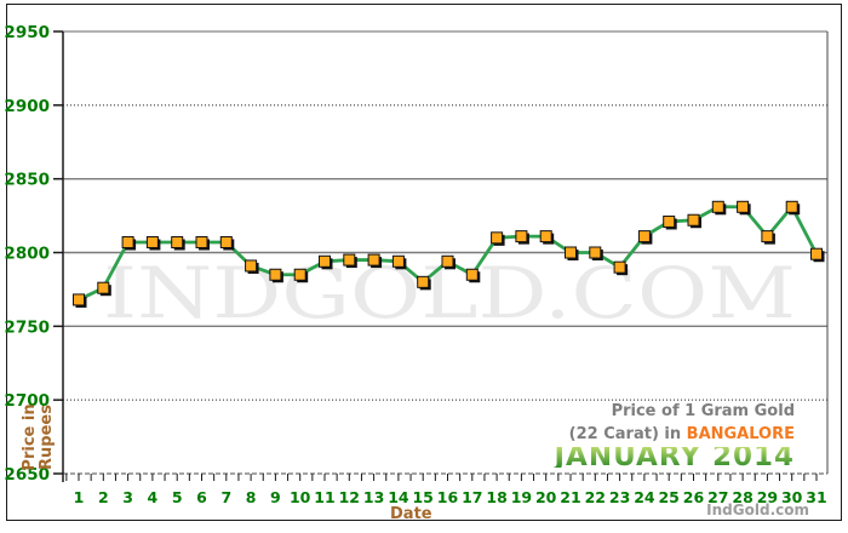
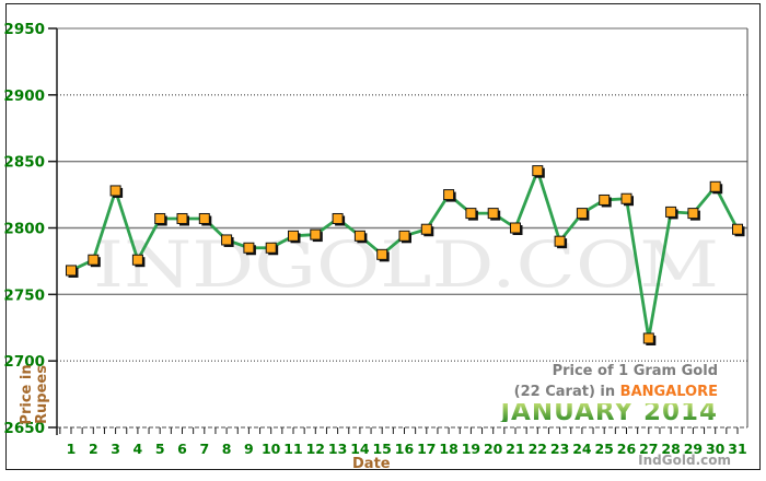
3: 2807 -> 2828
4: 2807 -> 2776
13: 2795 -> 2807
17: 2785 -> 2799
18: 2810 -> 2825
22: 2800 -> 2843
27: 2831 -> 2717
28: 2831 -> 2812
